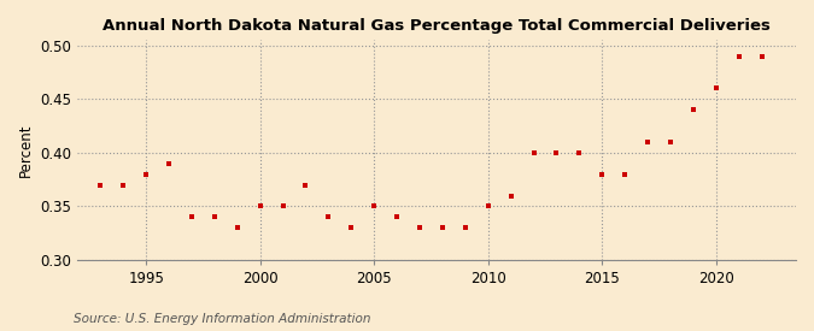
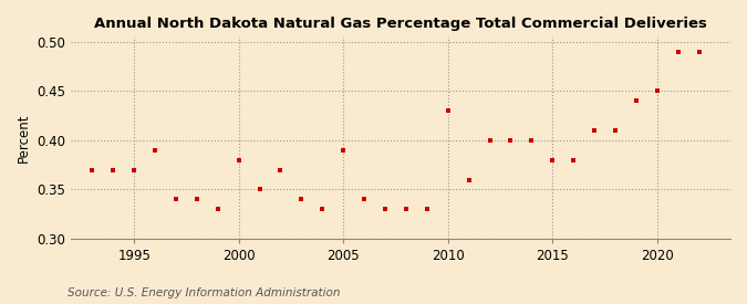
1995: 0.38 -> 0.37
2000: 0.35 -> 0.38
2005: 0.35 -> 0.39
2010: 0.35 -> 0.43
2020: 0.46 -> 0.45
